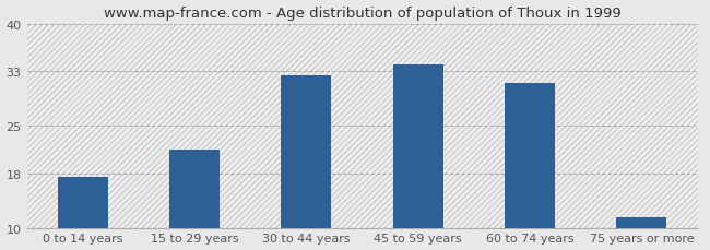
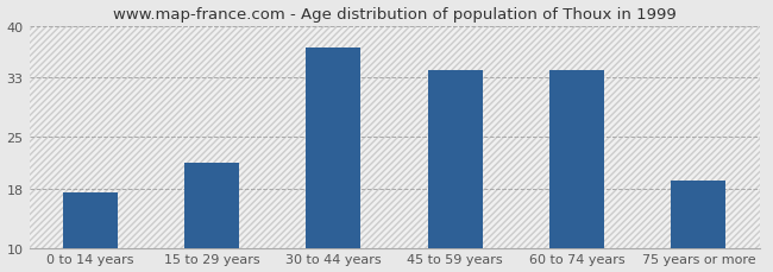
30 to 44 years: 32.4 -> 37.0
60 to 74 years: 31.2 -> 34.0
75 years or more: 11.6 -> 19.0
